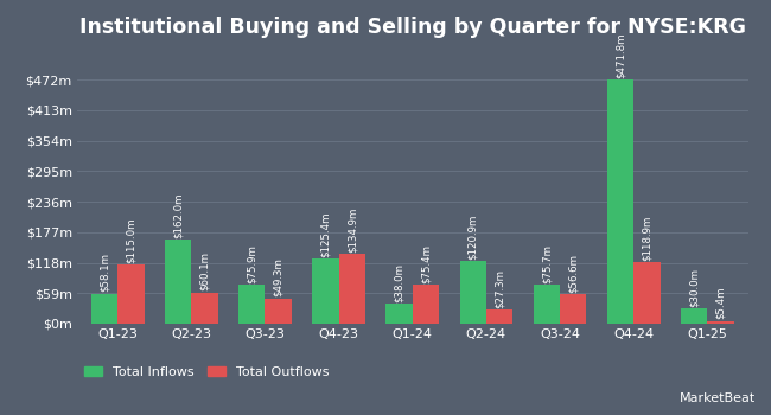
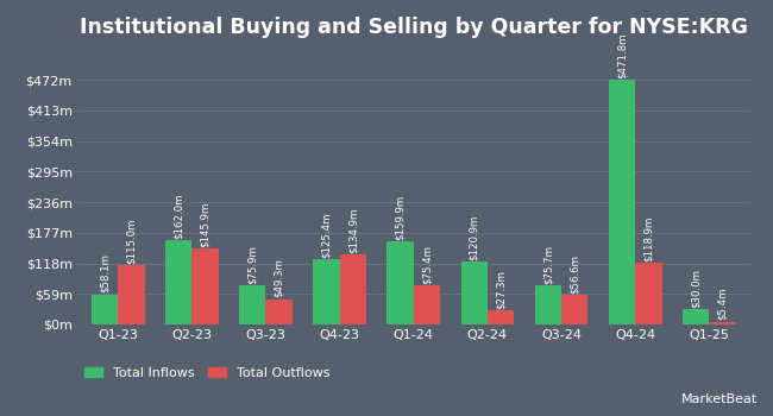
Total Outflows/Q2-23: $60.1m -> $145.9m
Total Inflows/Q1-24: $38.0m -> $159.9m
